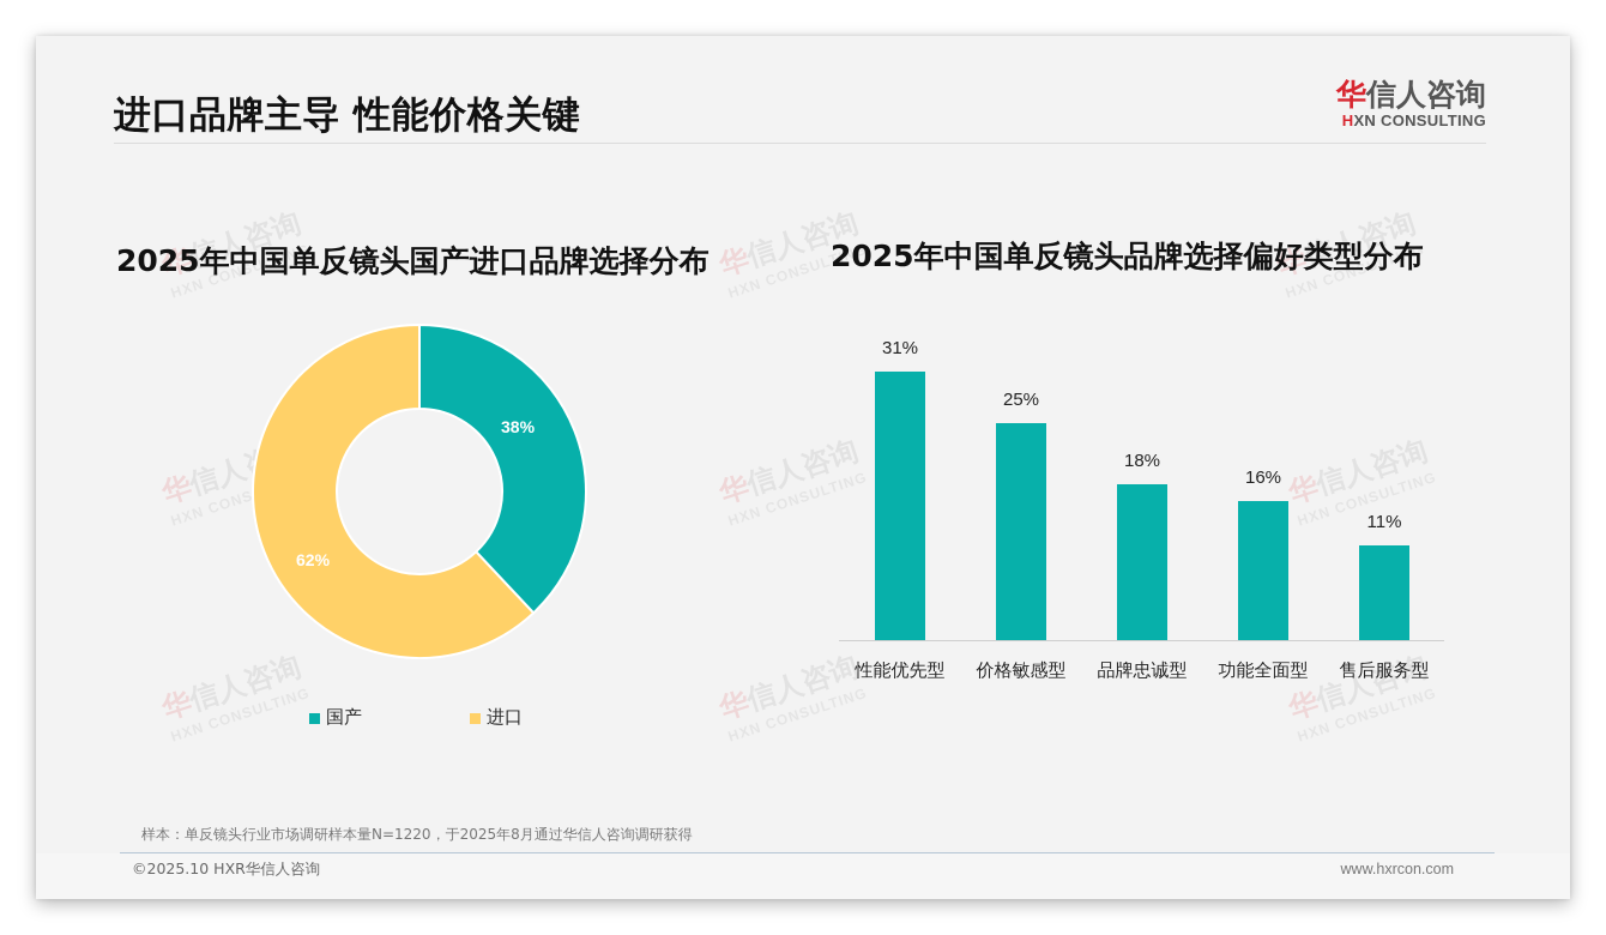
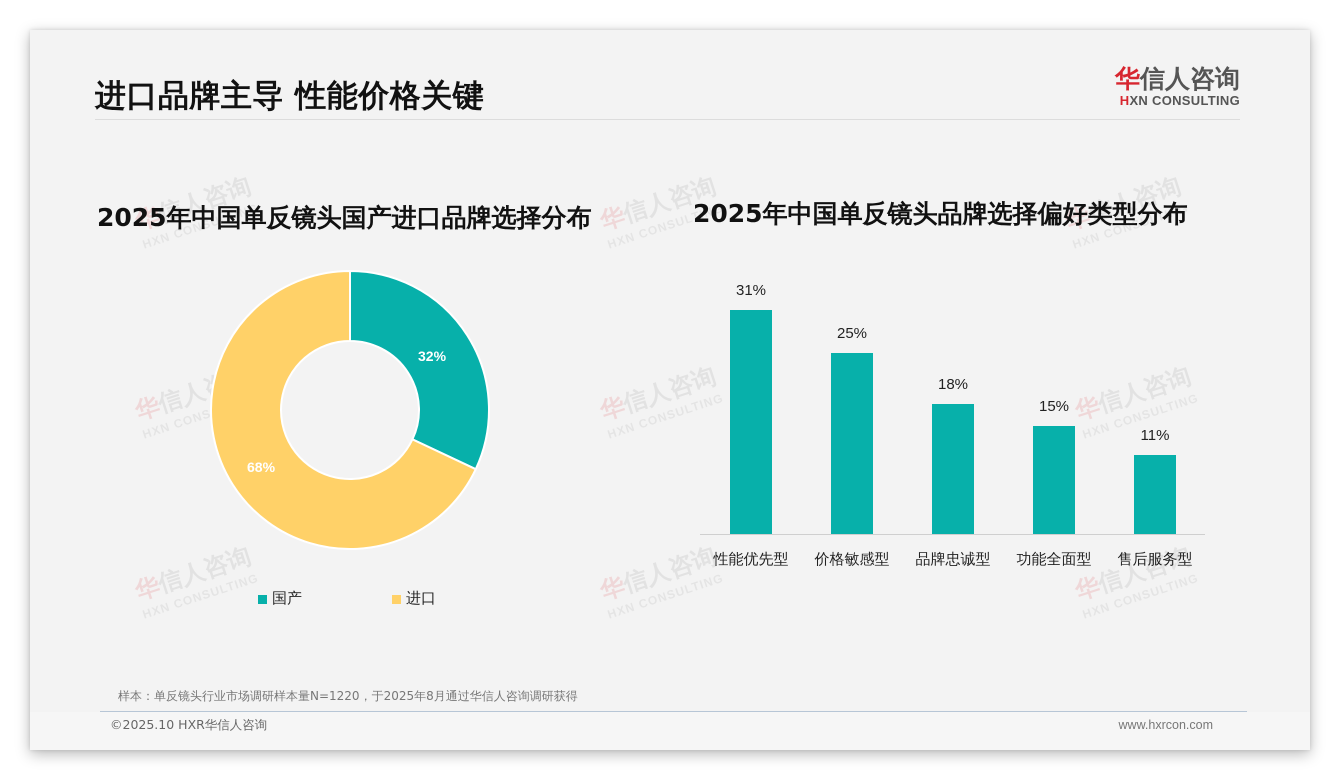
2025年中国单反镜头国产进口品牌选择分布/国产: 38% -> 32%
2025年中国单反镜头国产进口品牌选择分布/进口: 62% -> 68%
2025年中国单反镜头品牌选择偏好类型分布/功能全面型: 16% -> 15%
